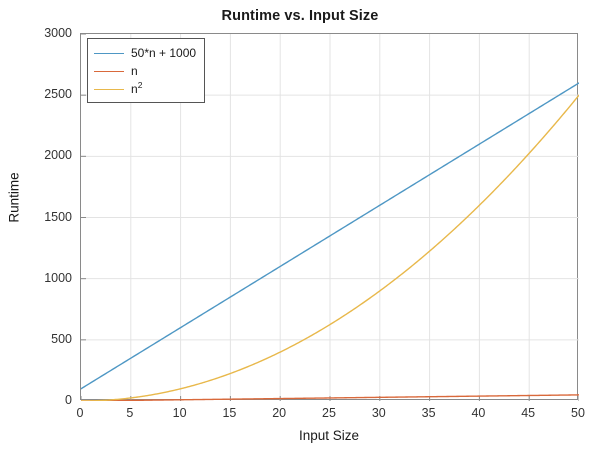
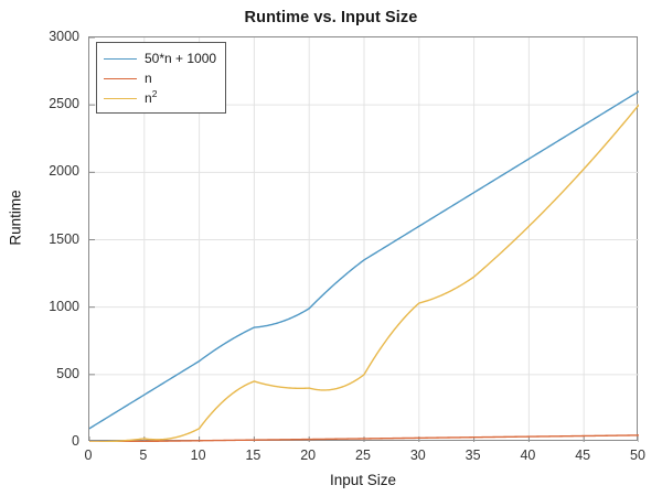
n2/15: 220 -> 450
50*n + 1000/20: 1100 -> 990
n2/25: 620 -> 500
n2/30: 900 -> 1030
